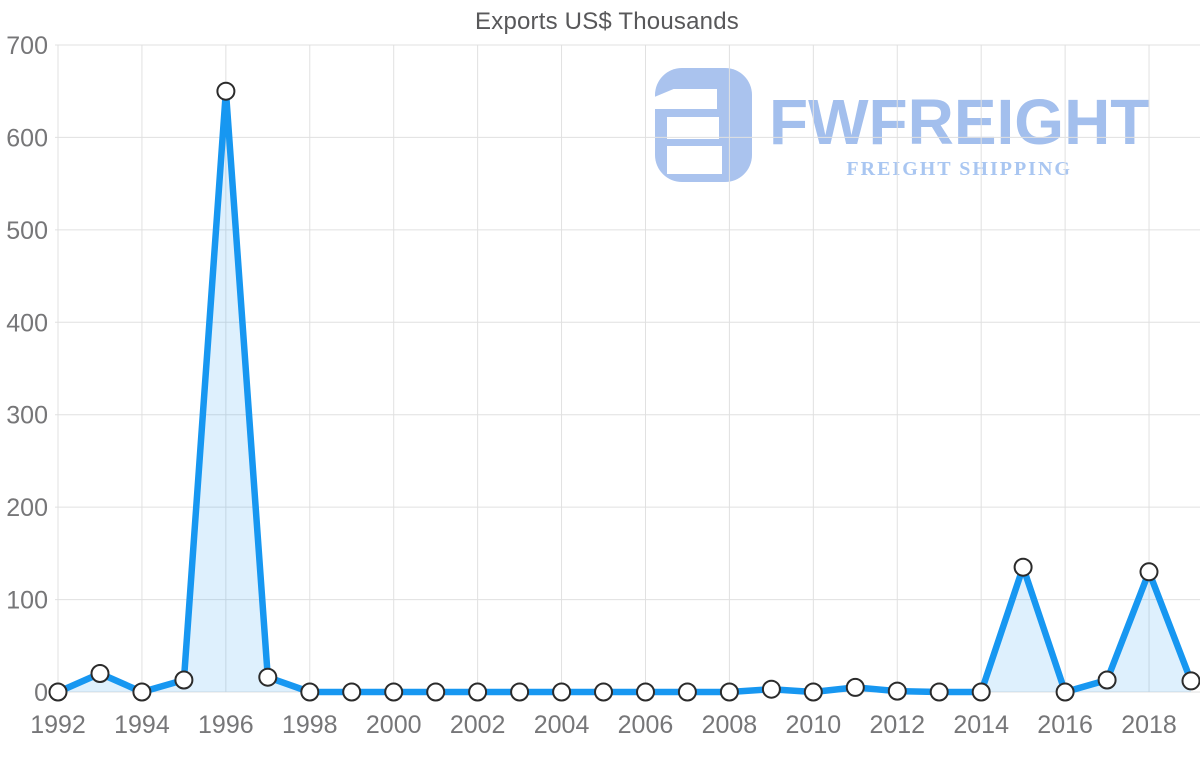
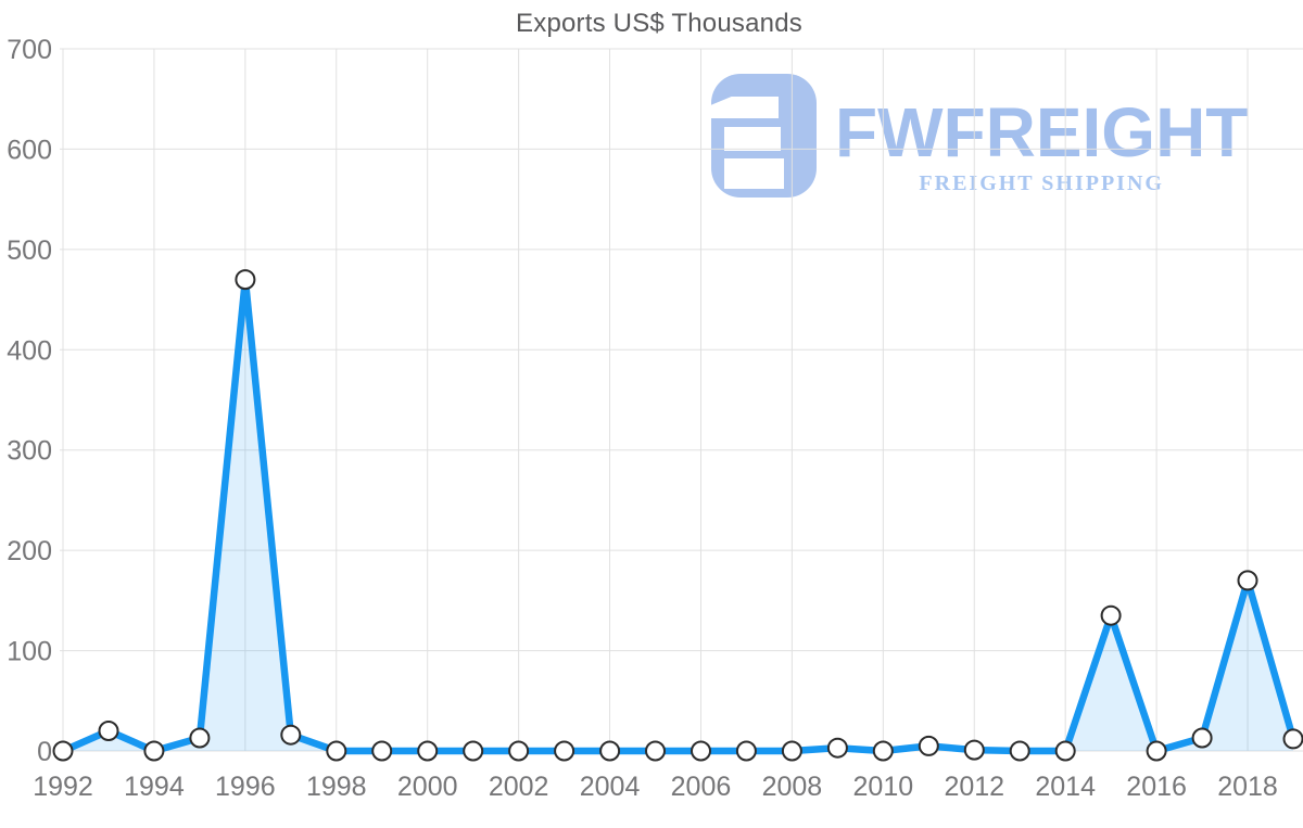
1996: 650 -> 470
2018: 130 -> 170
